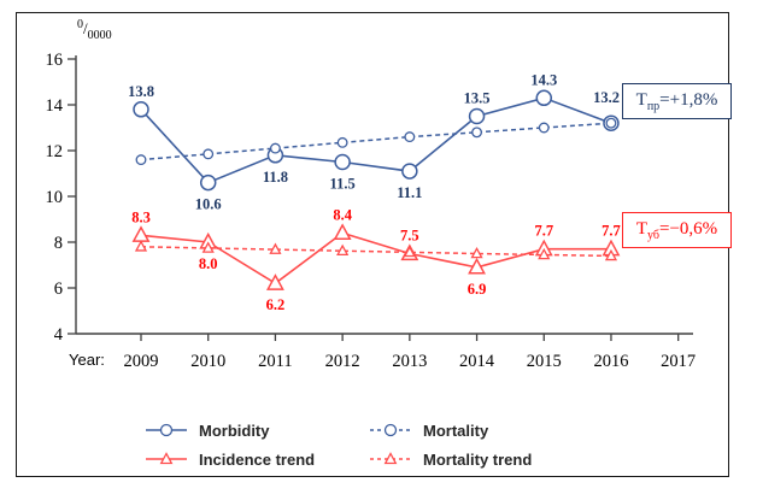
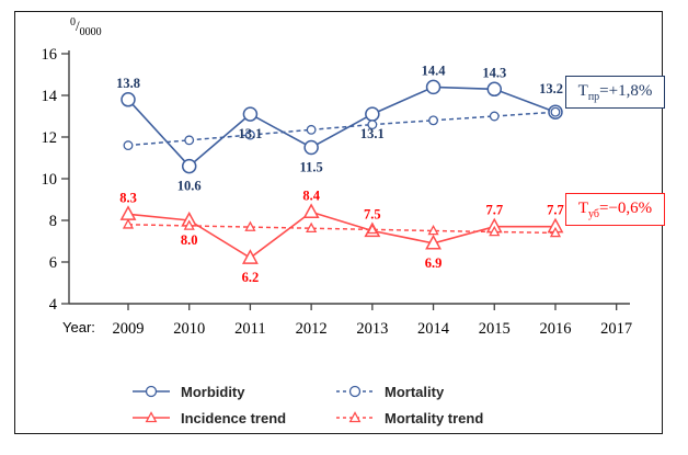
Morbidity/2011: 11.8 -> 13.1
Morbidity/2013: 11.1 -> 13.1
Morbidity/2014: 13.5 -> 14.4
